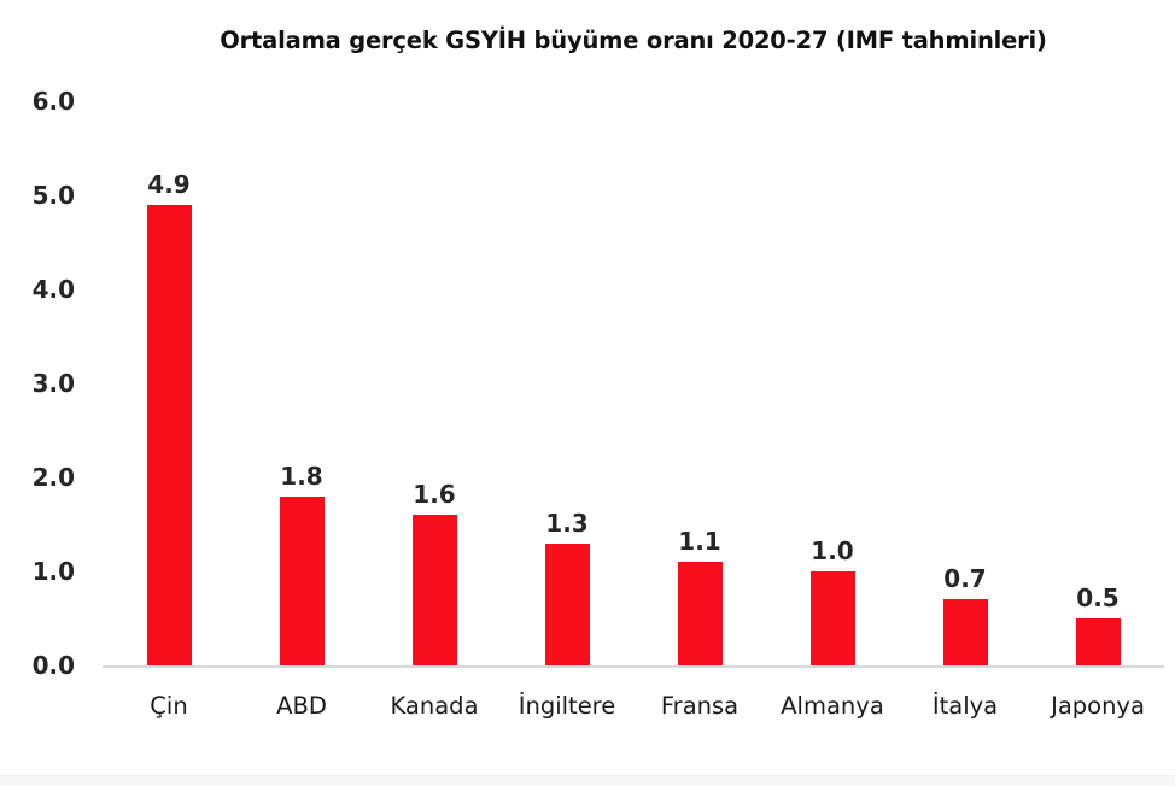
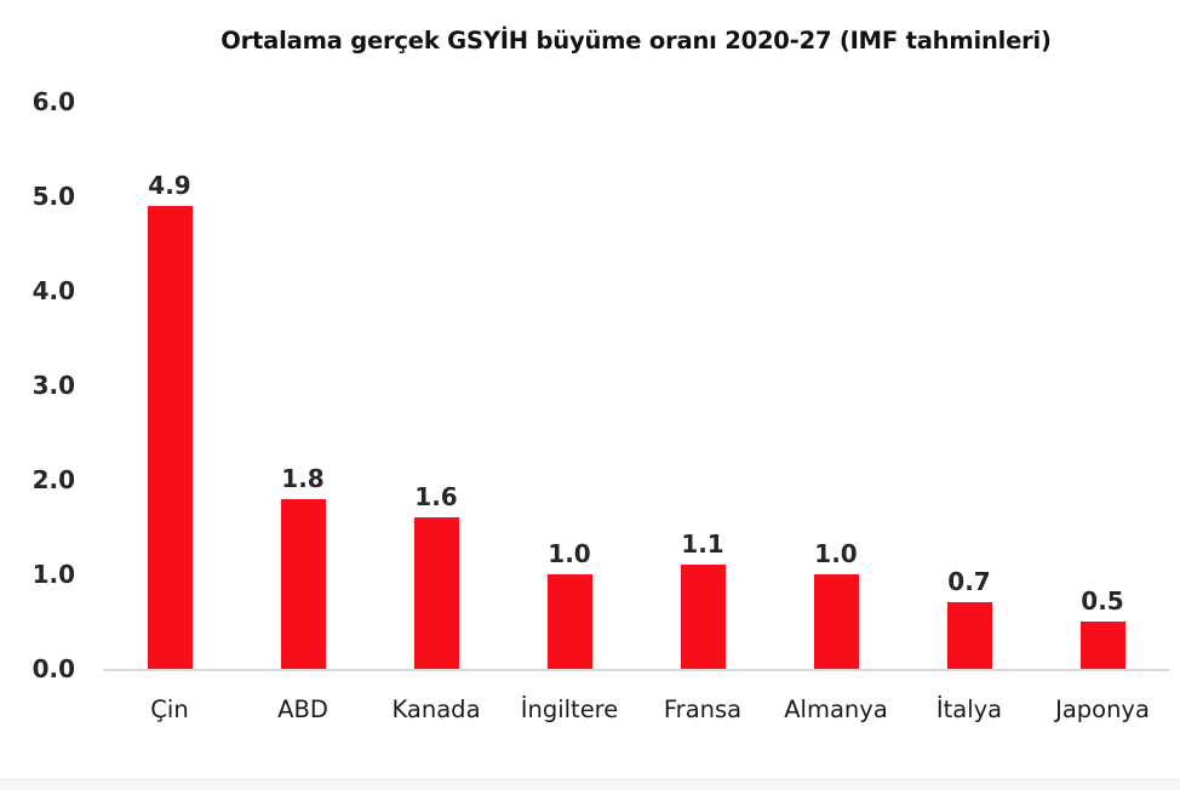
İngiltere: 1.3 -> 1.0
